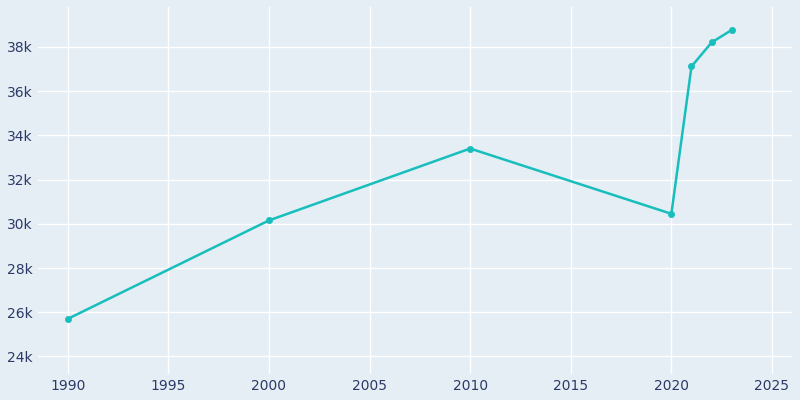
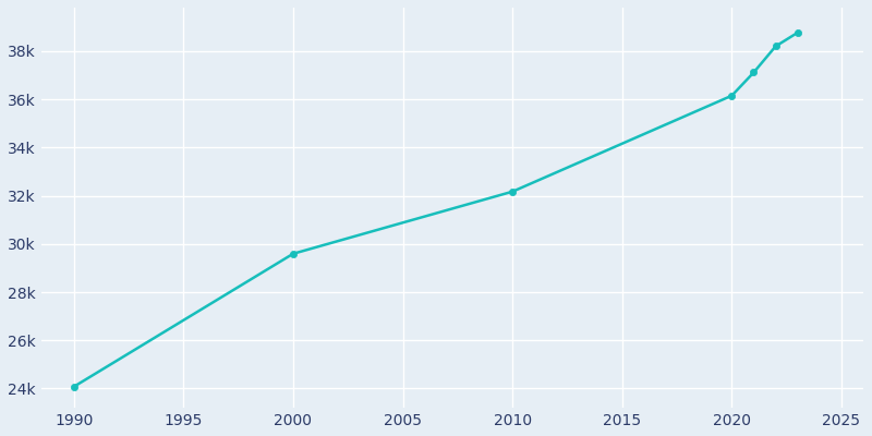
1990: 25.70k -> 24.08k
2000: 30.15k -> 29.59k
2010: 33.40k -> 32.17k
2020: 30.45k -> 36.15k
